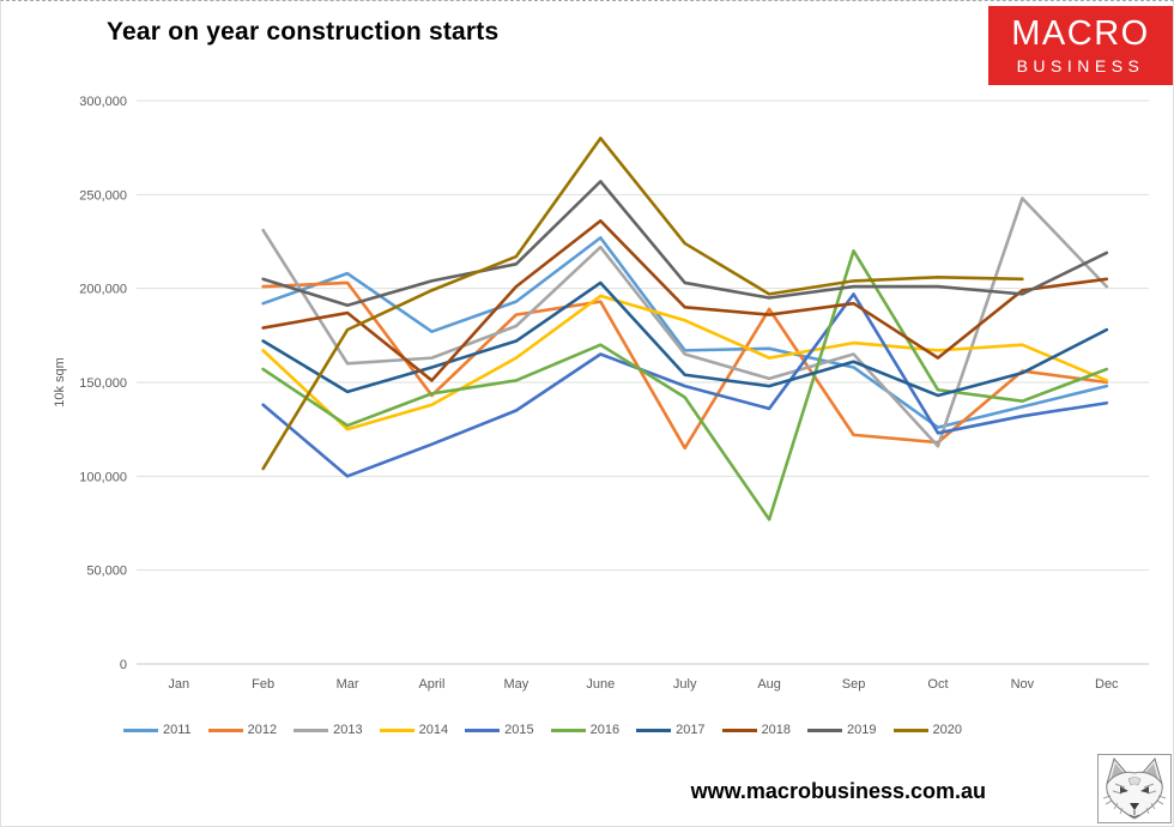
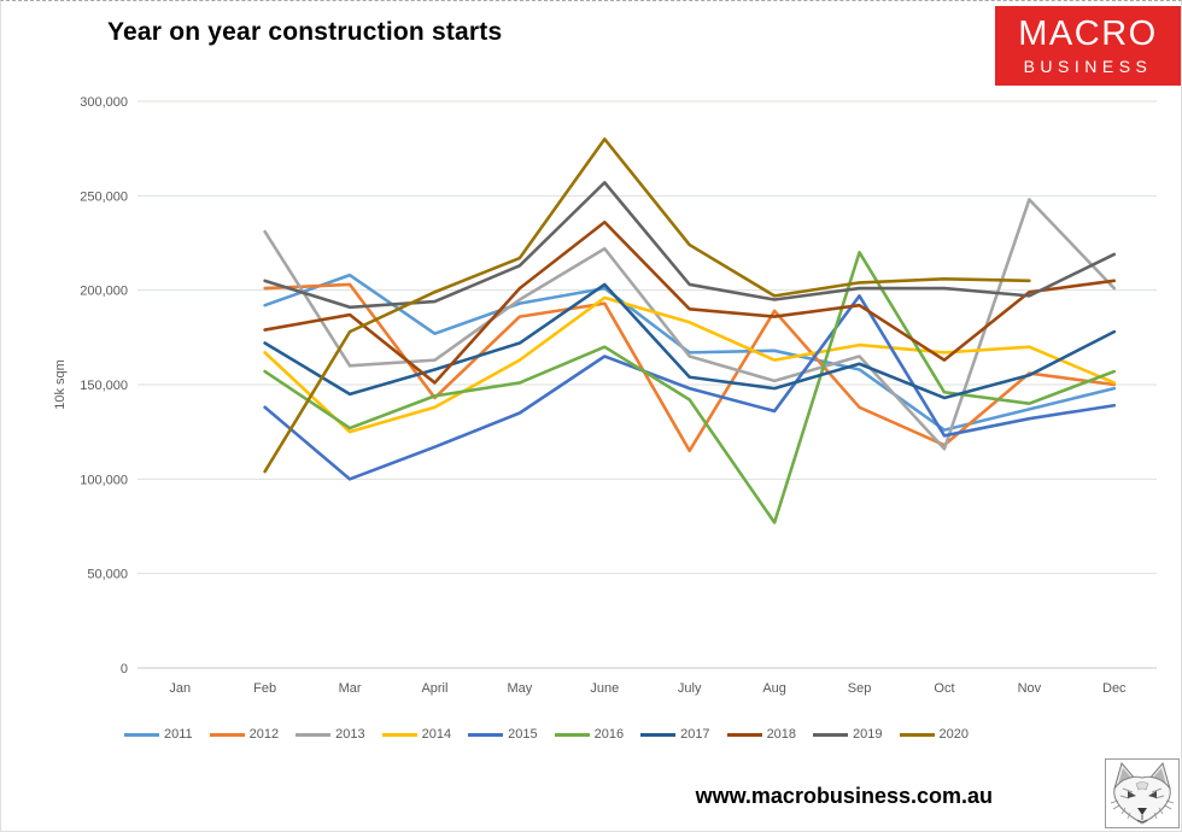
2019/April: 204000 -> 194000
2013/May: 180000 -> 195000
2011/June: 227000 -> 201000
2012/Sep: 122000 -> 138000
